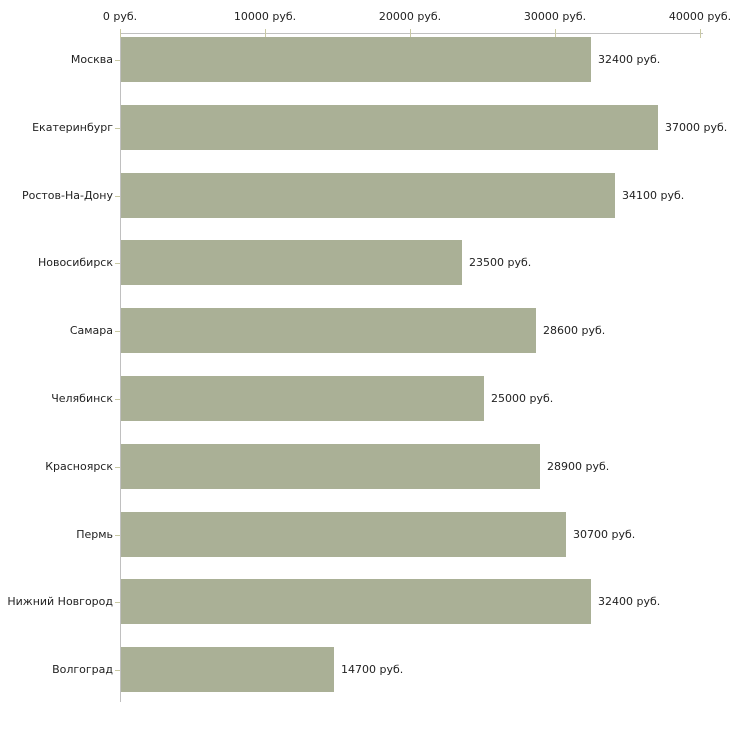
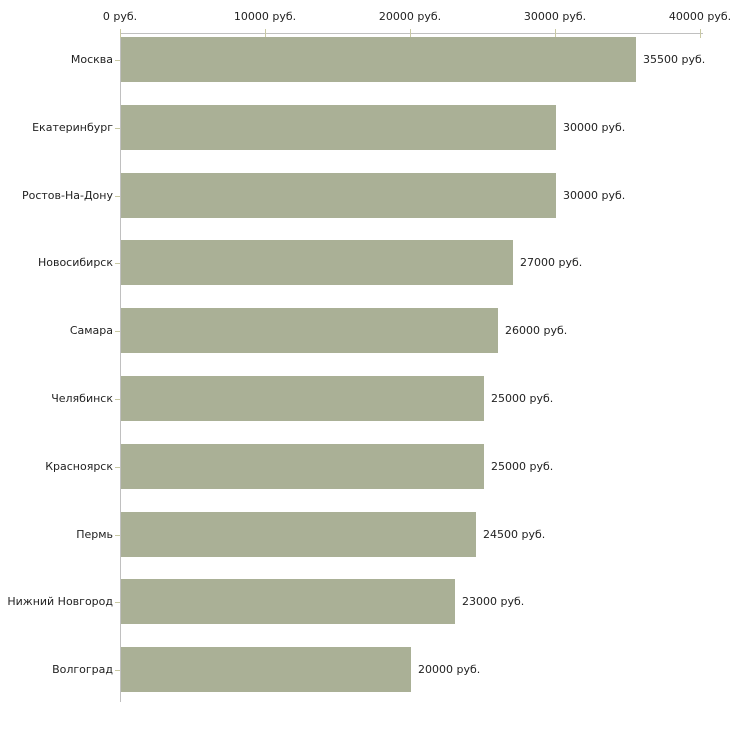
Москва: 32400 -> 35500
Екатеринбург: 37000 -> 30000
Ростов-На-Дону: 34100 -> 30000
Новосибирск: 23500 -> 27000
Самара: 28600 -> 26000
Красноярск: 28900 -> 25000
Пермь: 30700 -> 24500
Нижний Новгород: 32400 -> 23000
Волгоград: 14700 -> 20000
